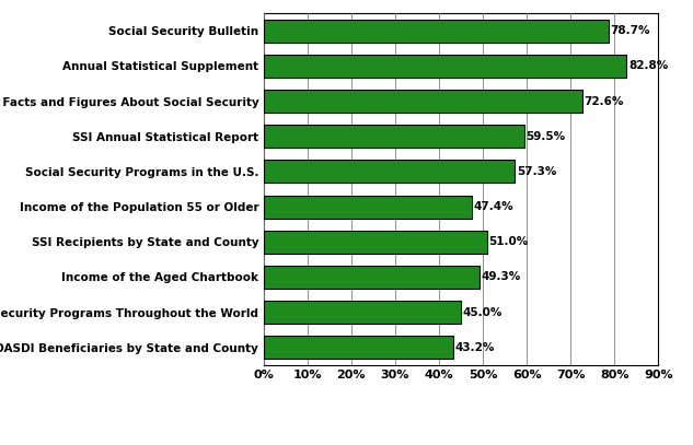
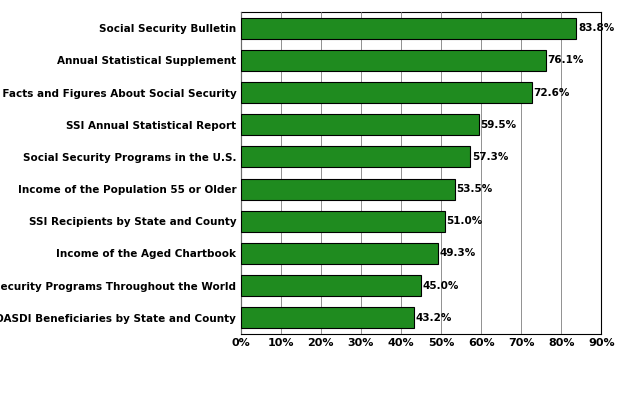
Social Security Bulletin: 78.7% -> 83.8%
Annual Statistical Supplement: 82.8% -> 76.1%
Income of the Population 55 or Older: 47.4% -> 53.5%
